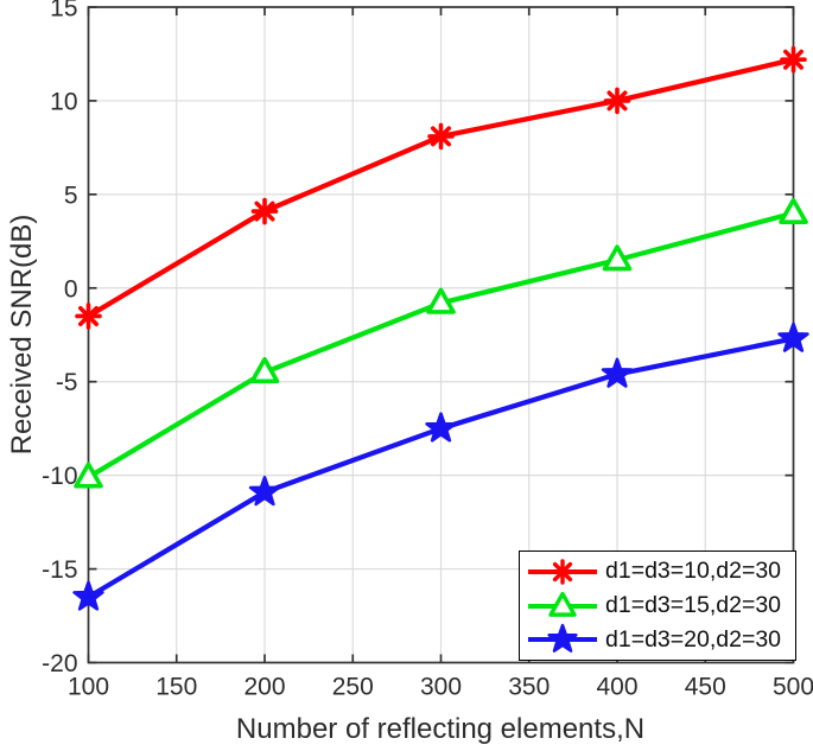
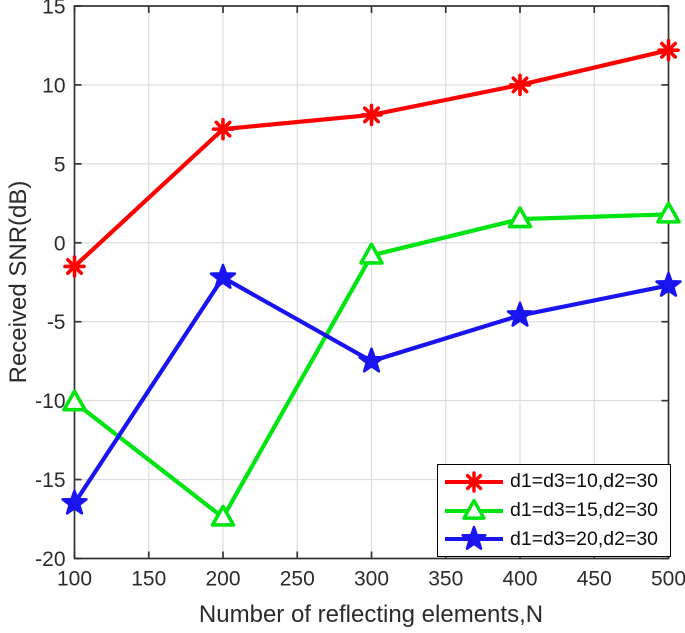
d1=d3=10,d2=30/200: 4.1 -> 7.2
d1=d3=15,d2=30/200: -4.5 -> -17.4
d1=d3=20,d2=30/200: -10.9 -> -2.2
d1=d3=15,d2=30/500: 4.0 -> 1.8
